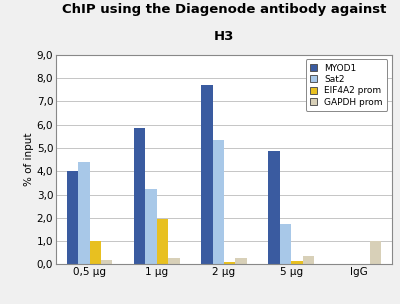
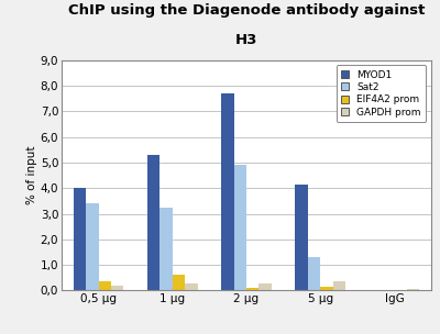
Sat2/0,5 μg: 4,40 -> 3,40
EIF4A2 prom/0,5 μg: 1,00 -> 0,35
MYOD1/1 μg: 5,85 -> 5,30
EIF4A2 prom/1 μg: 1,95 -> 0,62
Sat2/2 μg: 5,35 -> 4,90
MYOD1/5 μg: 4,85 -> 4,15
Sat2/5 μg: 1,75 -> 1,30
GAPDH prom/IgG: 1,00 -> 0,08
